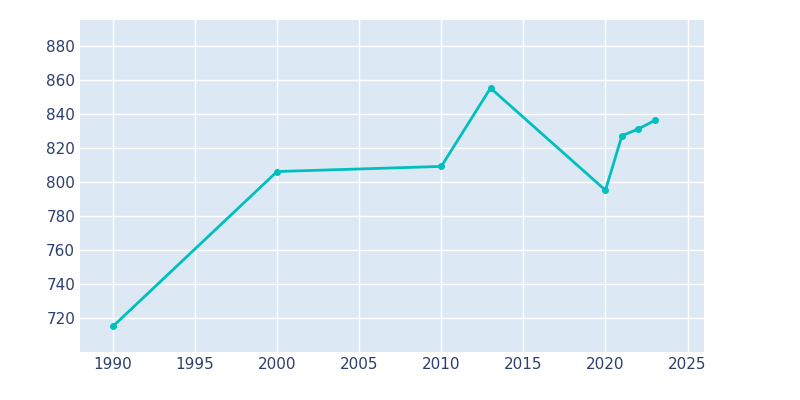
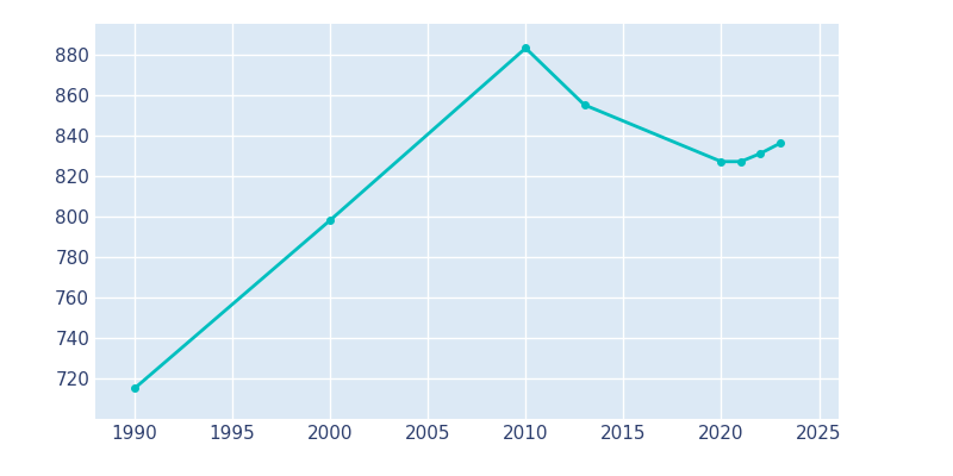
2000: 806 -> 798
2010: 809 -> 883
2020: 795 -> 827
